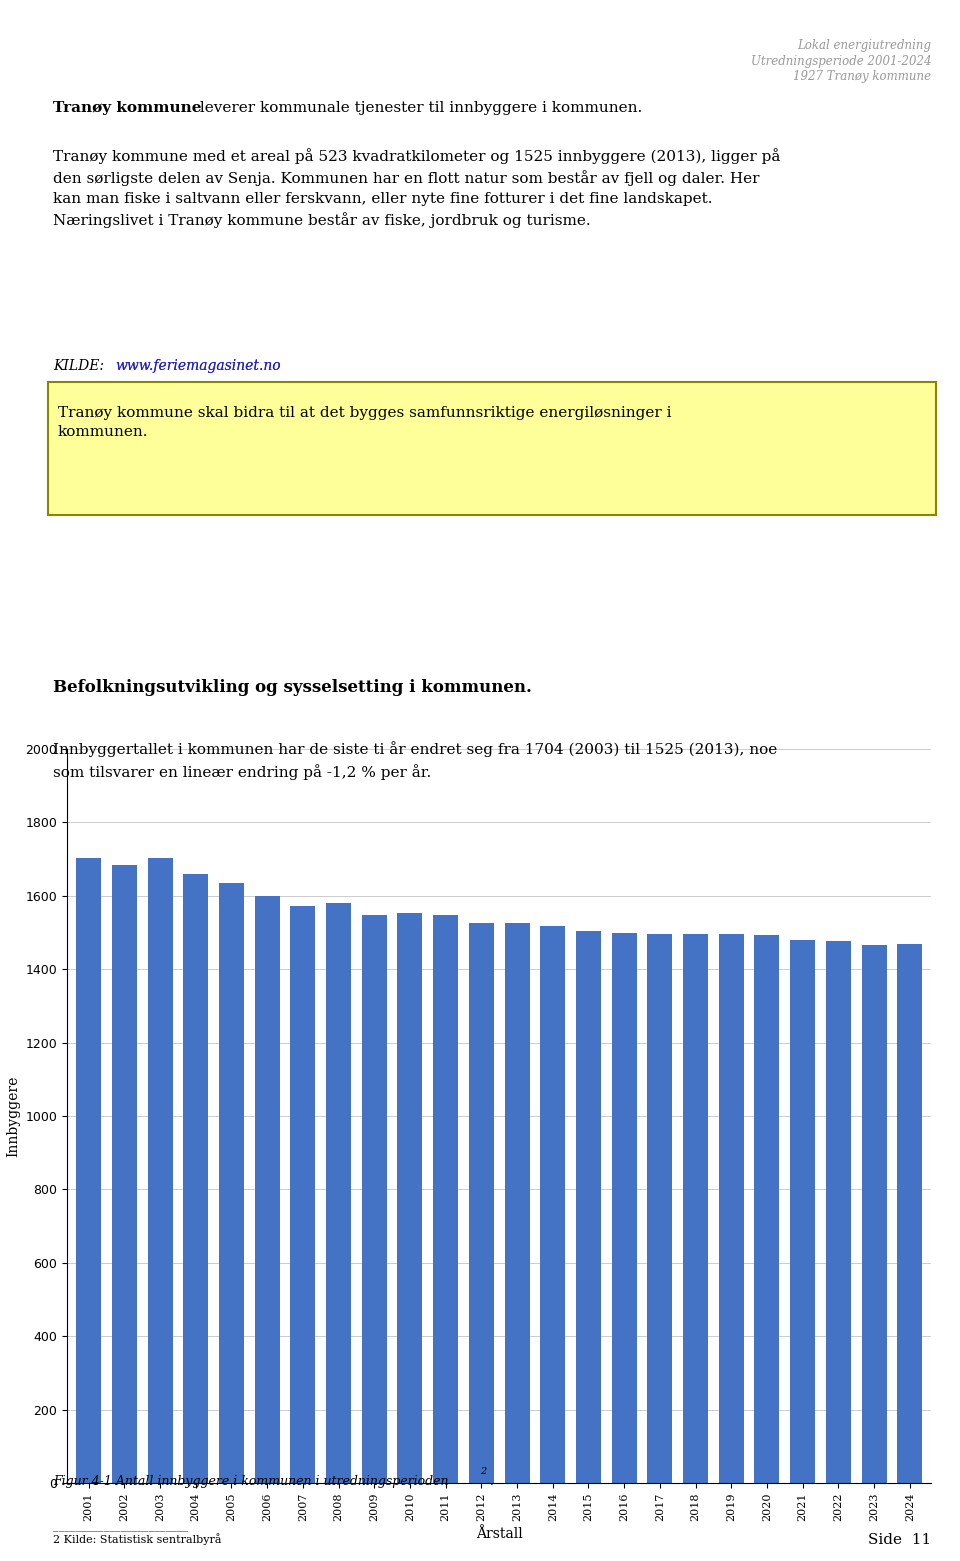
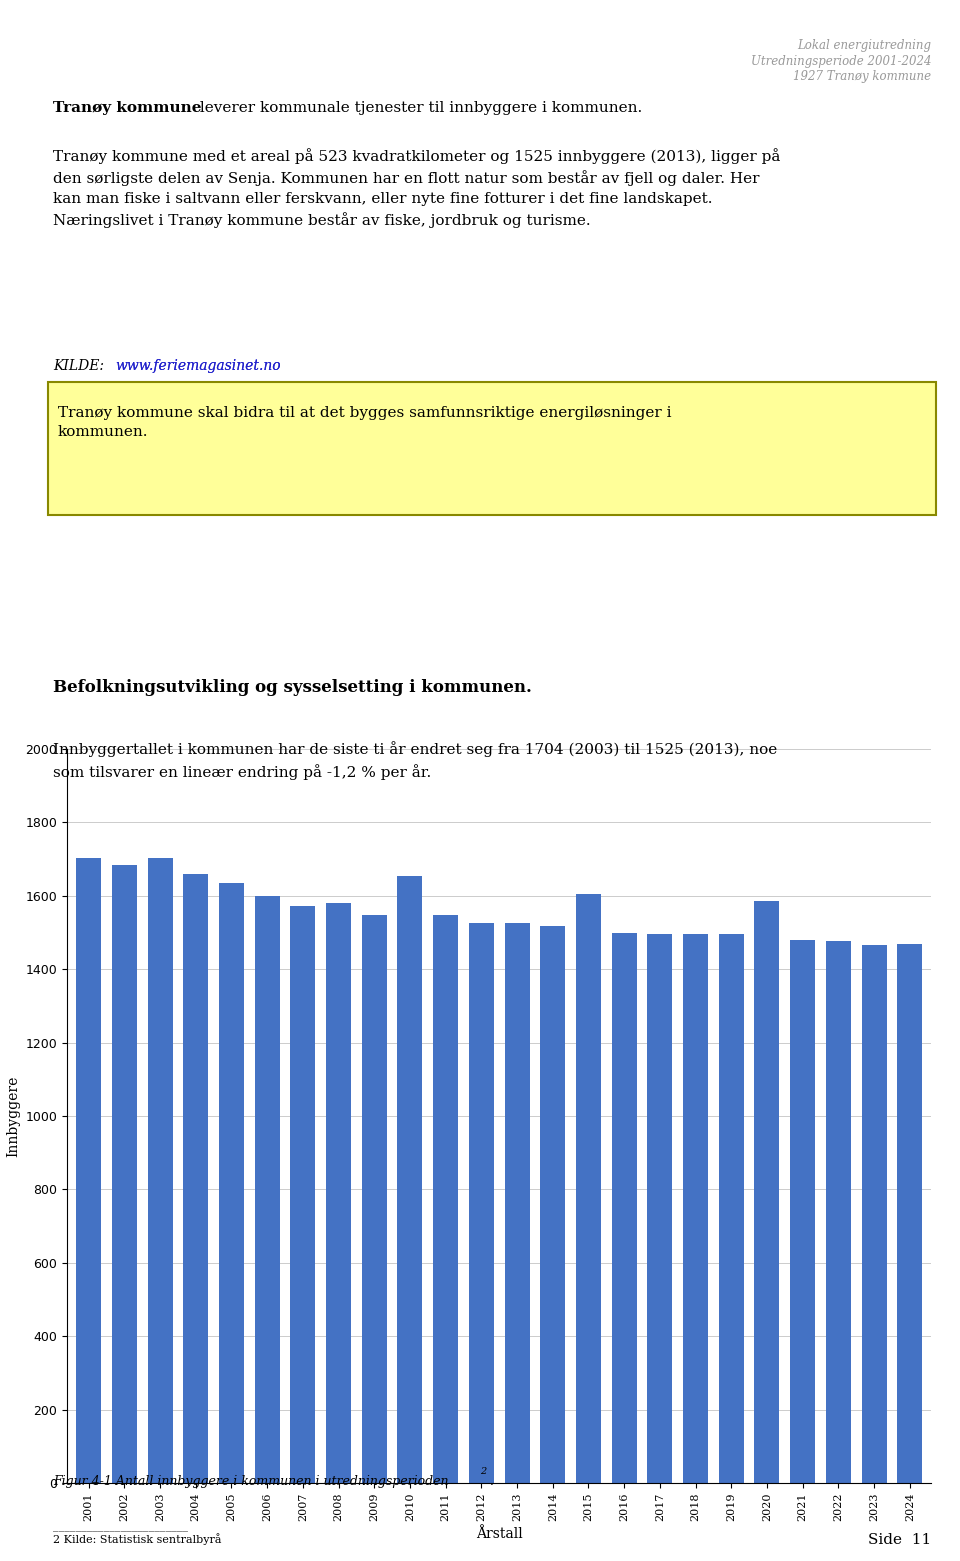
2010: 1552 -> 1655
2015: 1505 -> 1605
2020: 1493 -> 1585
